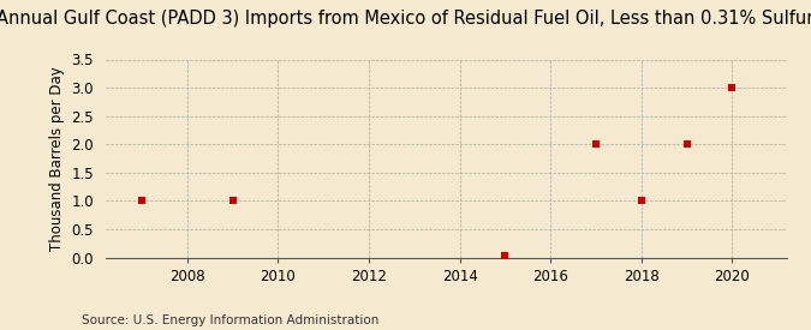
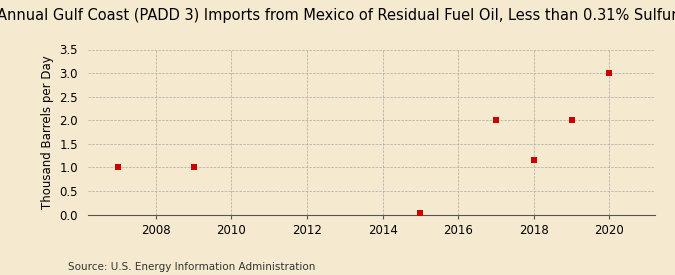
2018: 1.00 -> 1.15
